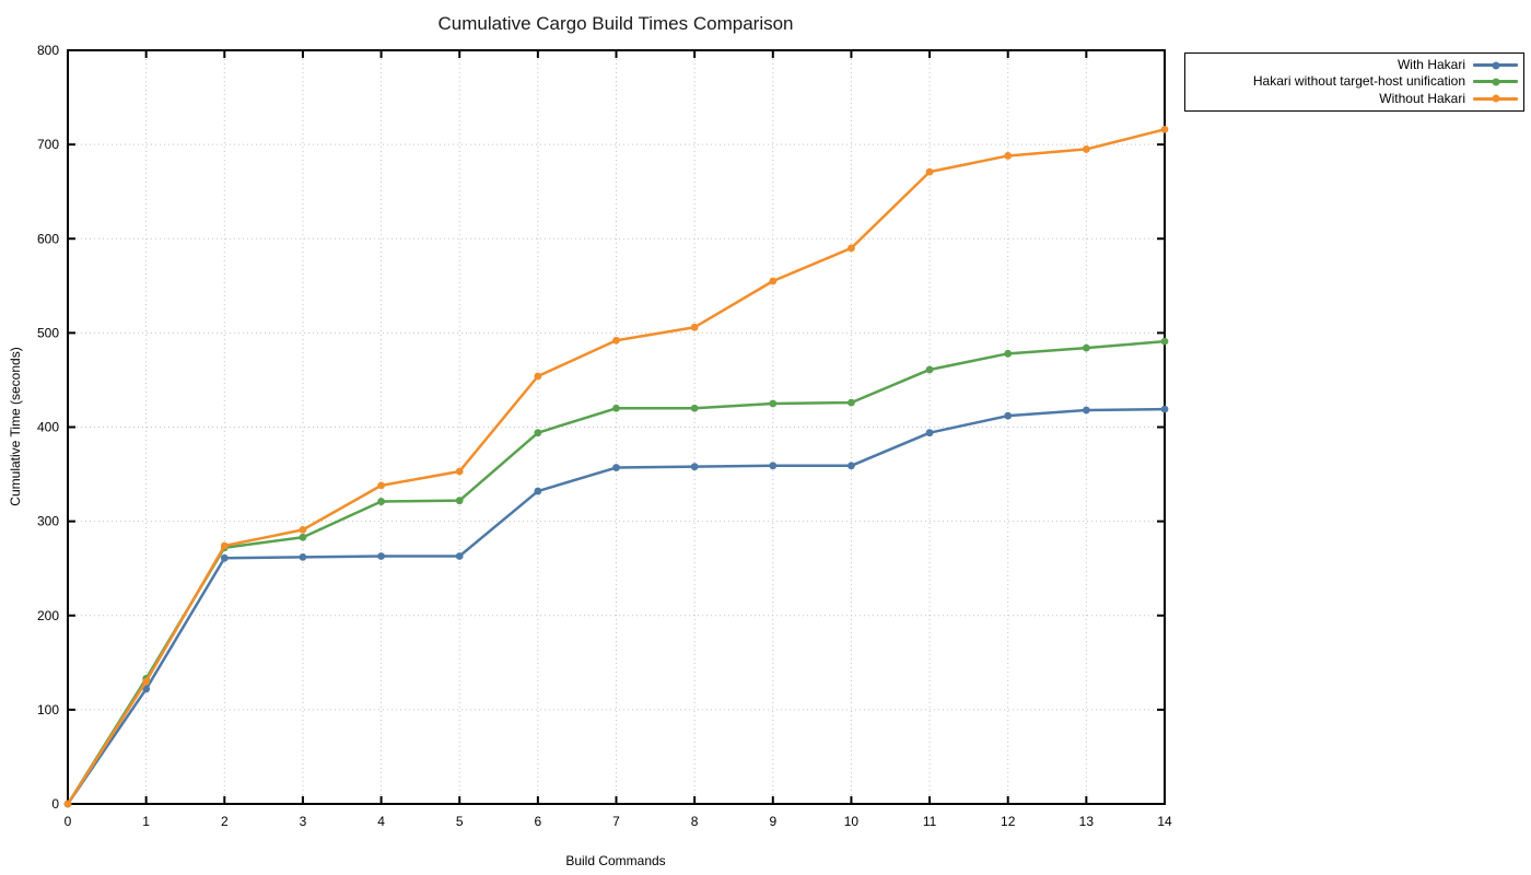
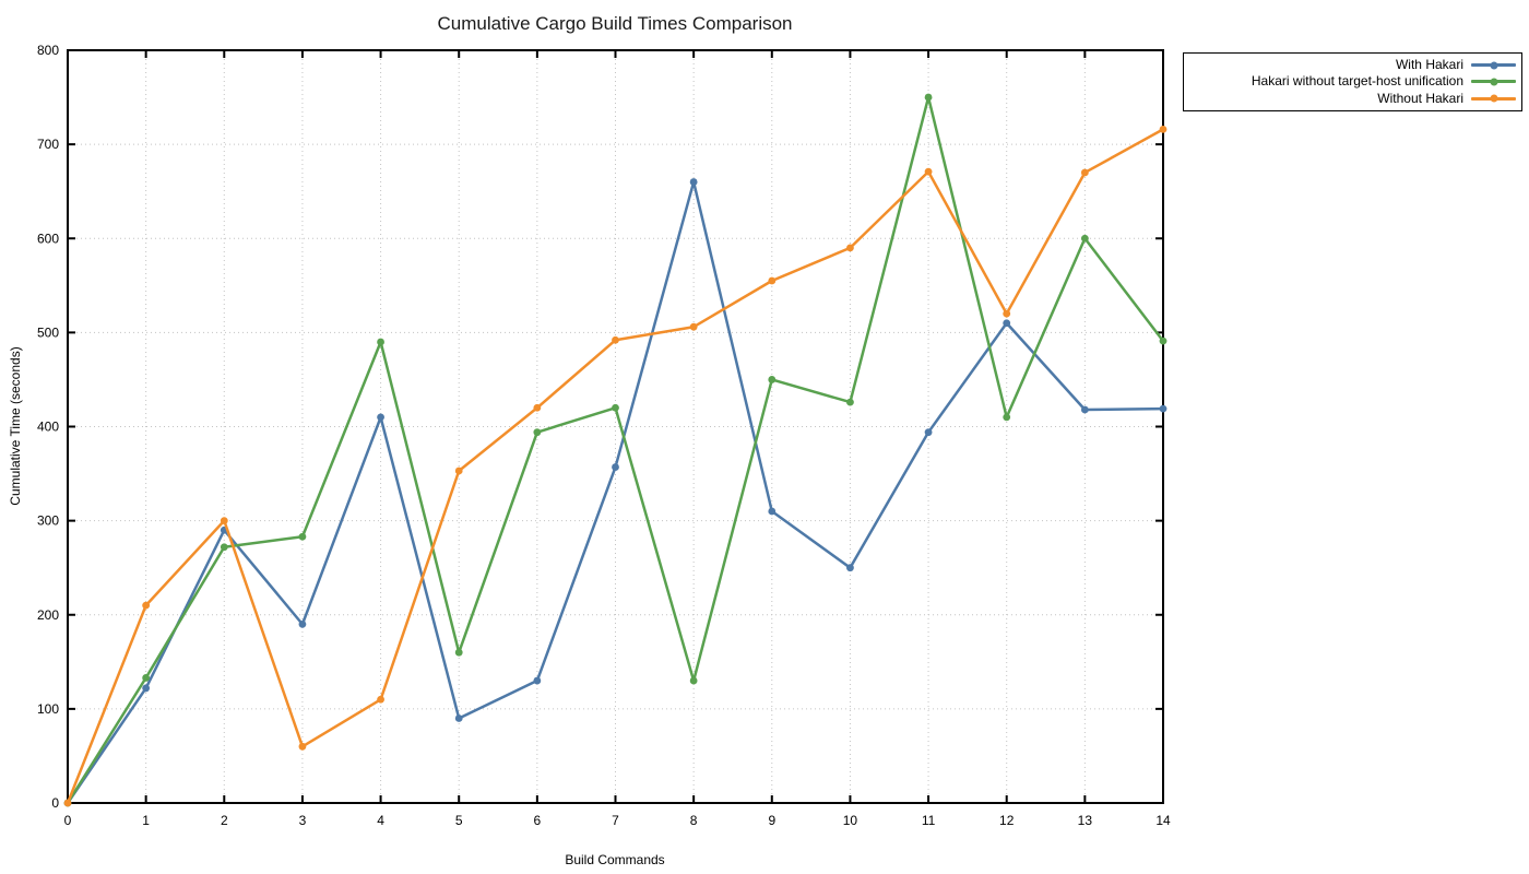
Without Hakari/1: 130 -> 210
With Hakari/2: 260 -> 290
Without Hakari/2: 270 -> 300
With Hakari/3: 260 -> 190
Without Hakari/3: 290 -> 60
With Hakari/4: 260 -> 410
Hakari without target-host unification/4: 320 -> 490
Without Hakari/4: 340 -> 110
With Hakari/5: 260 -> 90
Hakari without target-host unification/5: 320 -> 160
With Hakari/6: 330 -> 130
Without Hakari/6: 450 -> 420
With Hakari/8: 360 -> 660
Hakari without target-host unification/8: 420 -> 130
With Hakari/9: 360 -> 310
Hakari without target-host unification/9: 420 -> 450
With Hakari/10: 360 -> 250
Hakari without target-host unification/11: 460 -> 750
With Hakari/12: 410 -> 510
Hakari without target-host unification/12: 480 -> 410
Without Hakari/12: 690 -> 520
Hakari without target-host unification/13: 480 -> 600
Without Hakari/13: 700 -> 670
